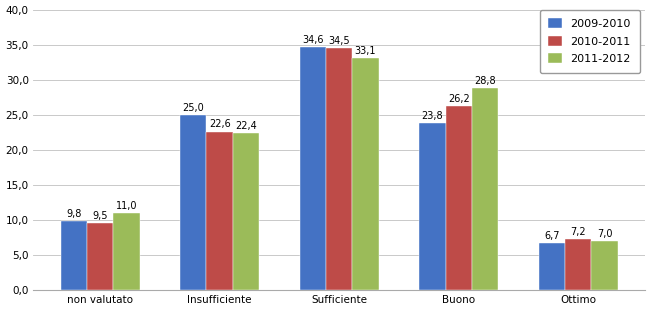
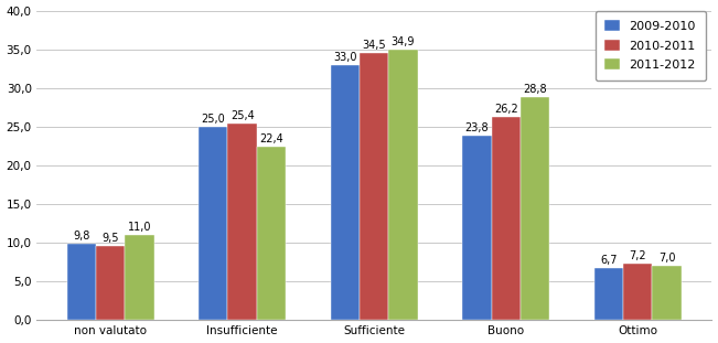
2010-2011/Insufficiente: 22,6 -> 25,4
2009‐2010/Sufficiente: 34,6 -> 33,0
2011‐2012/Sufficiente: 33,1 -> 34,9
